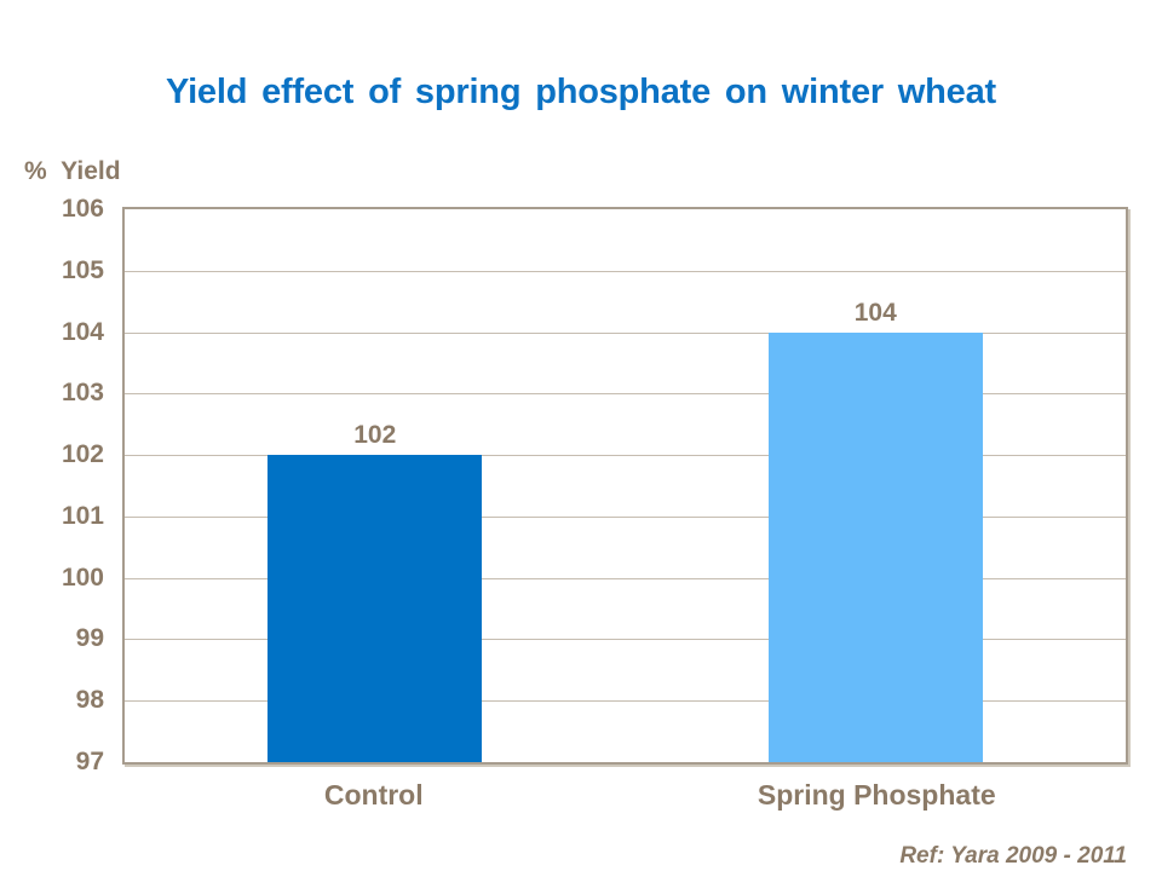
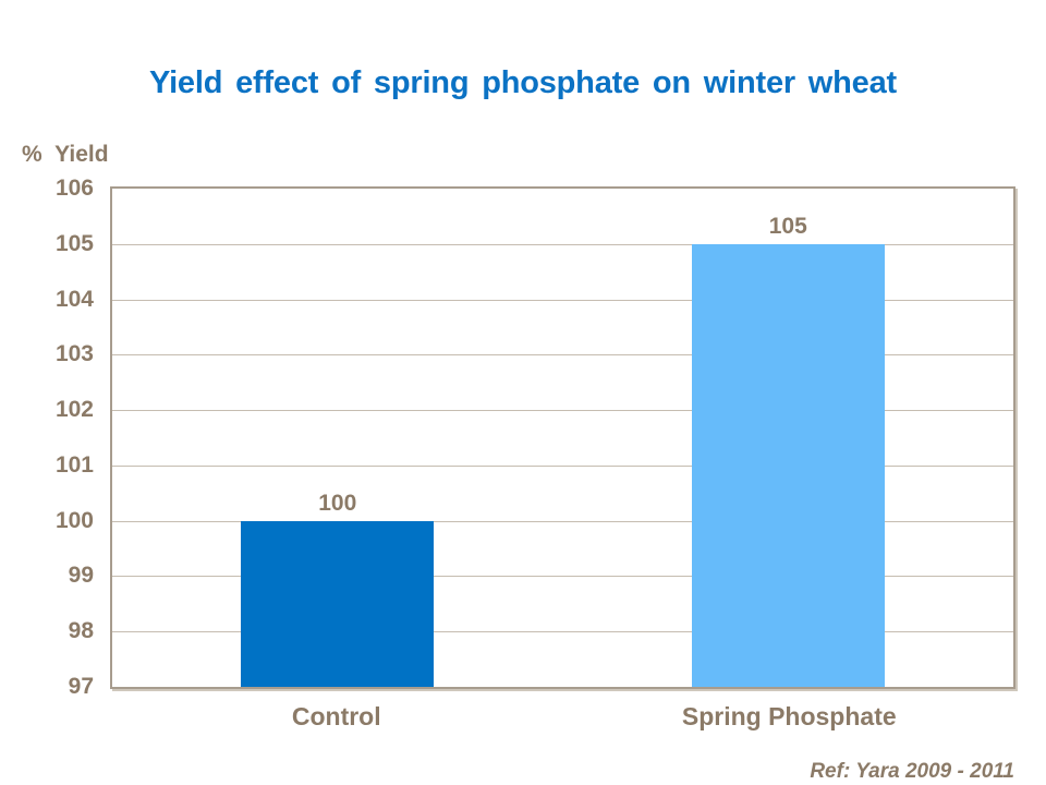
Control: 102 -> 100
Spring Phosphate: 104 -> 105
